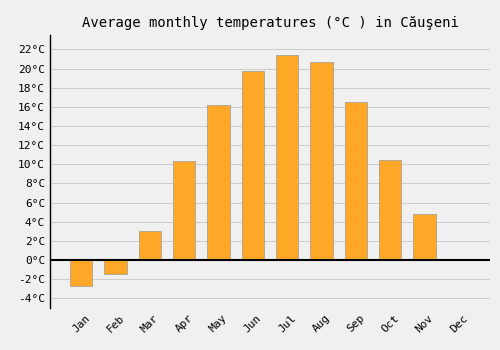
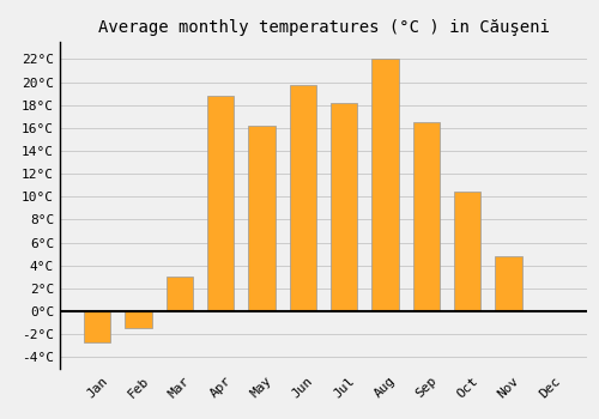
Apr: 10.3°C -> 18.8°C
Jul: 21.4°C -> 18.2°C
Aug: 20.7°C -> 22.0°C
